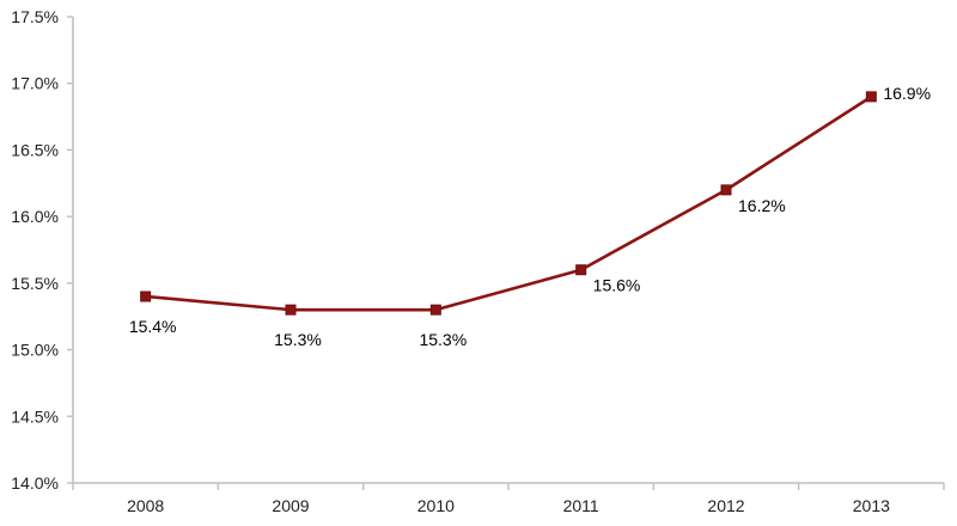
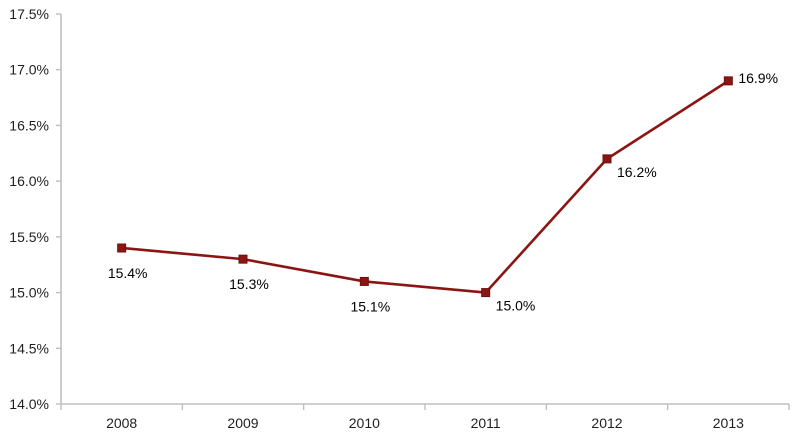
2010: 15.3% -> 15.1%
2011: 15.6% -> 15.0%
